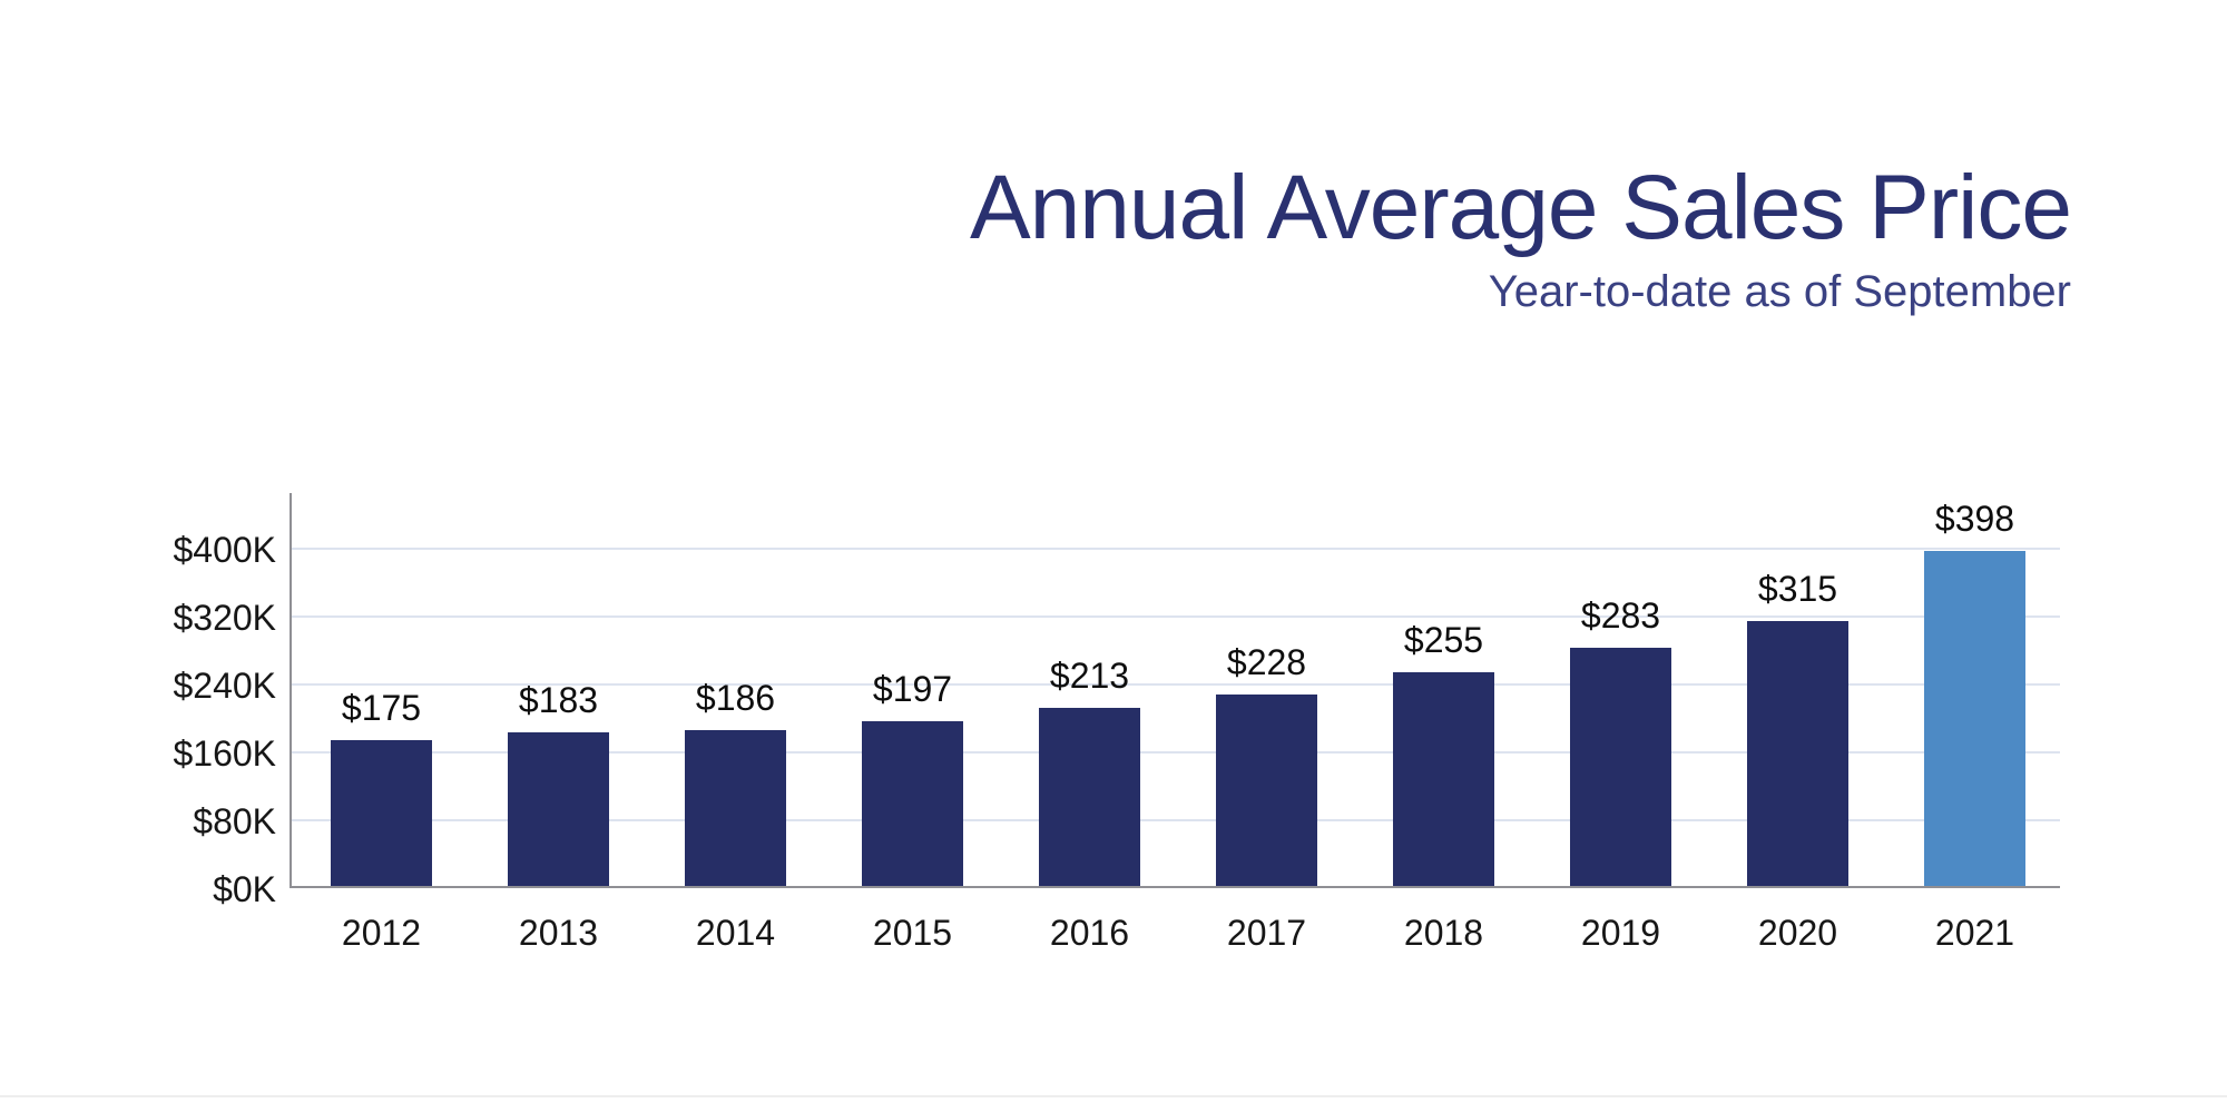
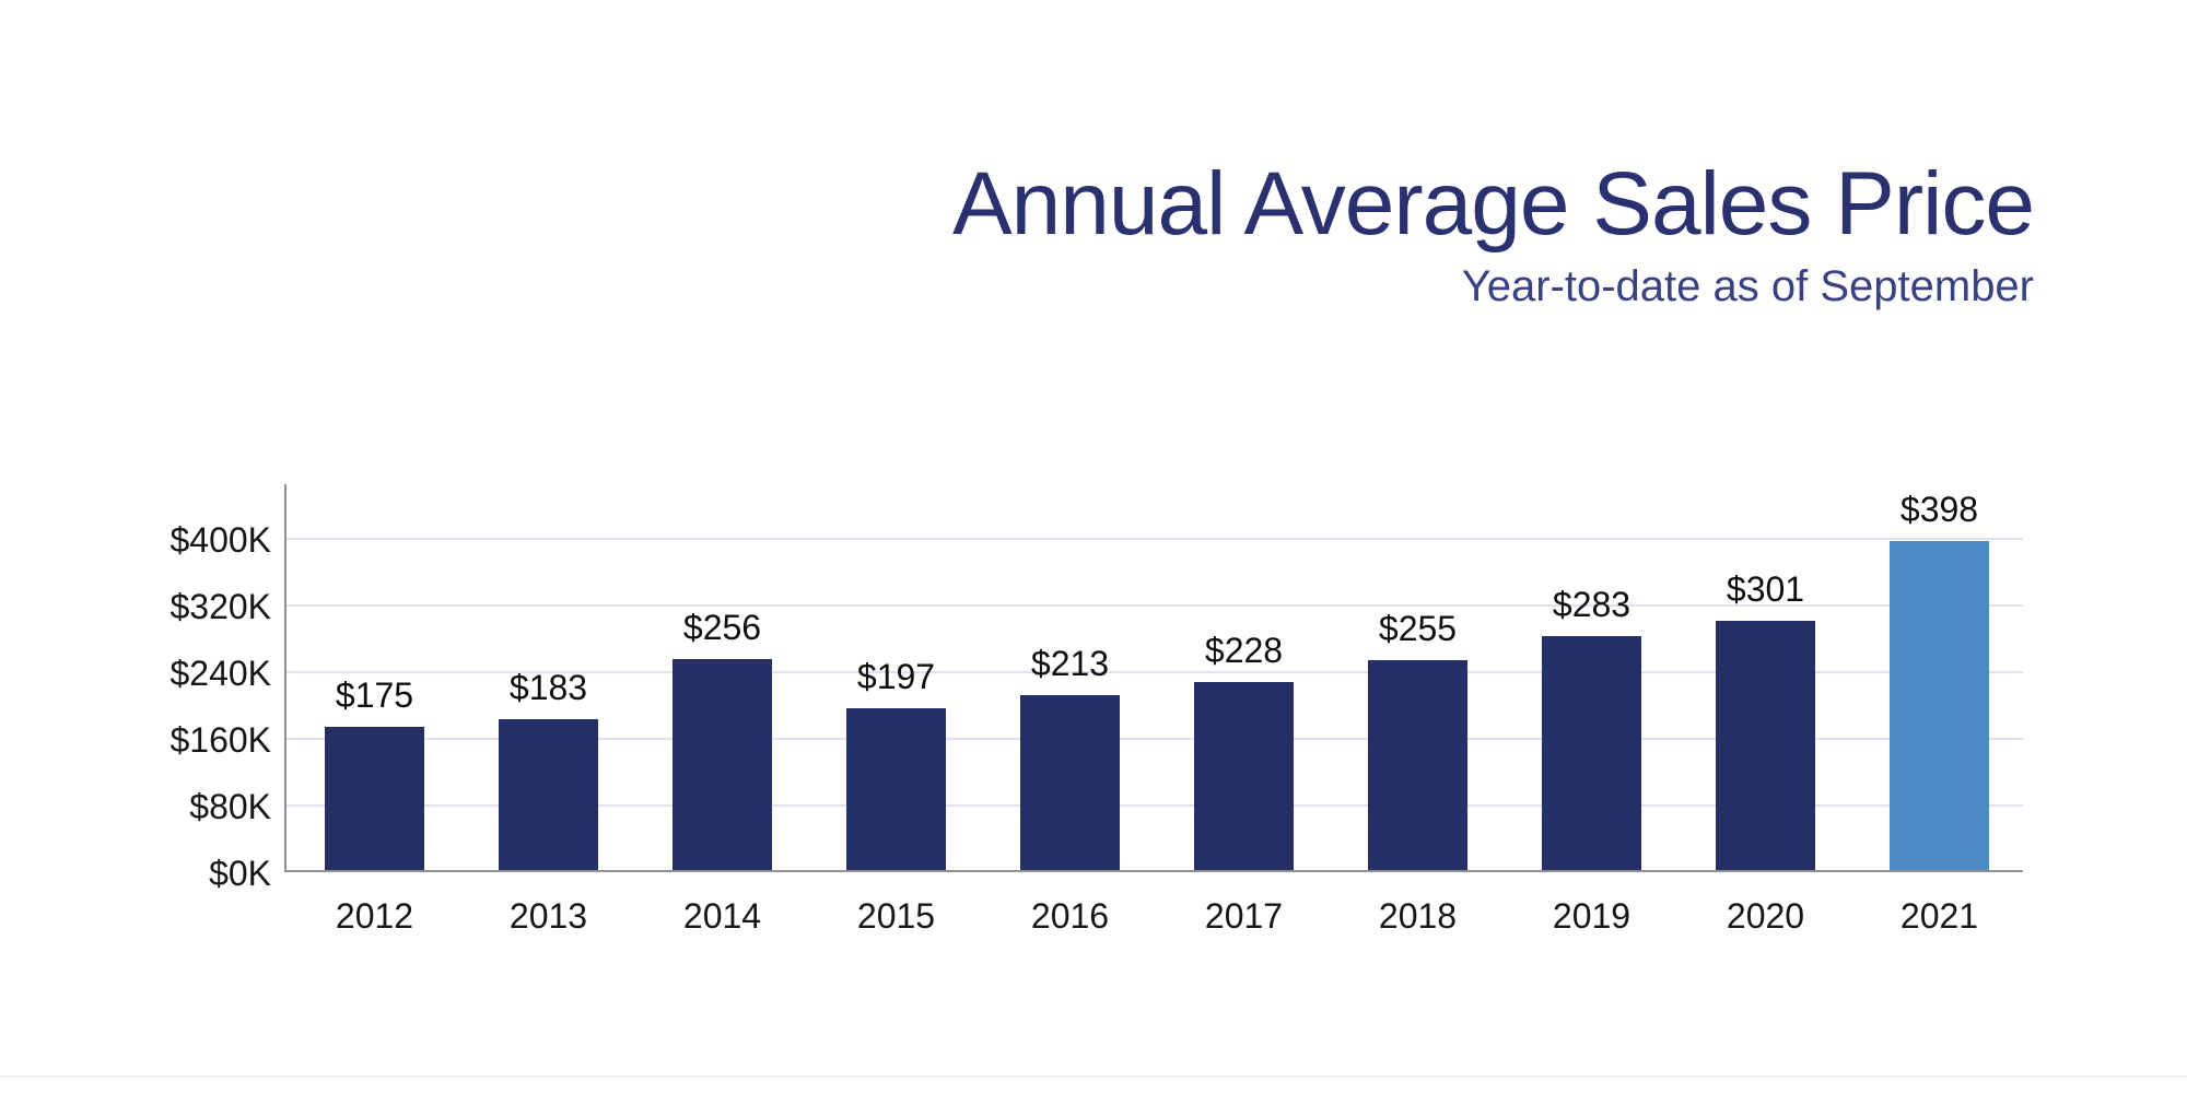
2014: $186 -> $256
2020: $315 -> $301
